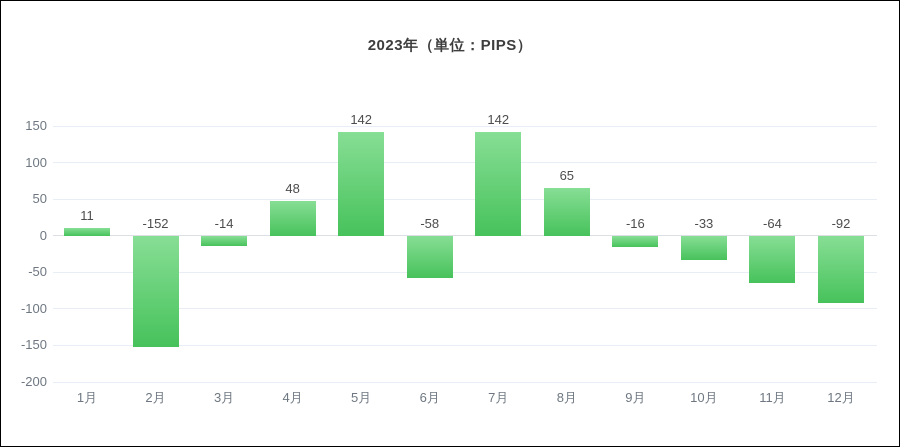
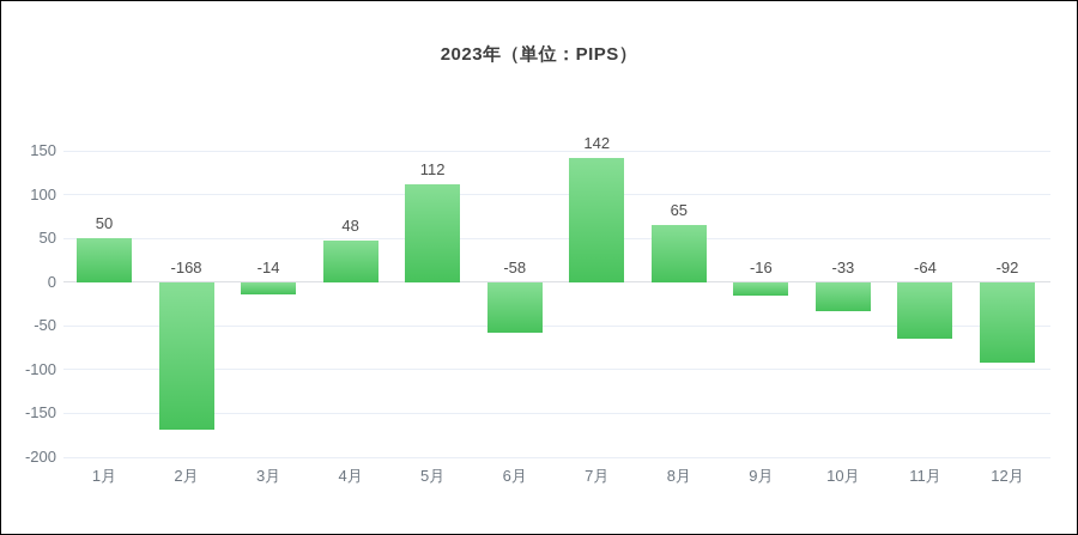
1月: 11 -> 50
2月: -152 -> -168
5月: 142 -> 112
